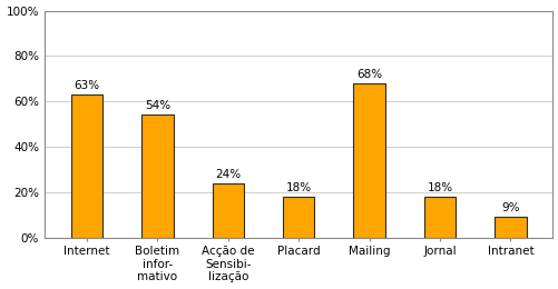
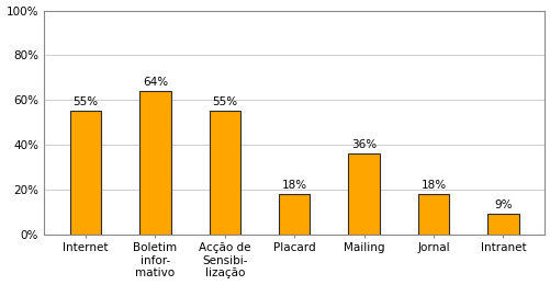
Internet: 63% -> 55%
Boletim infor- mativo: 54% -> 64%
Acção de Sensibi- lização: 24% -> 55%
Mailing: 68% -> 36%
